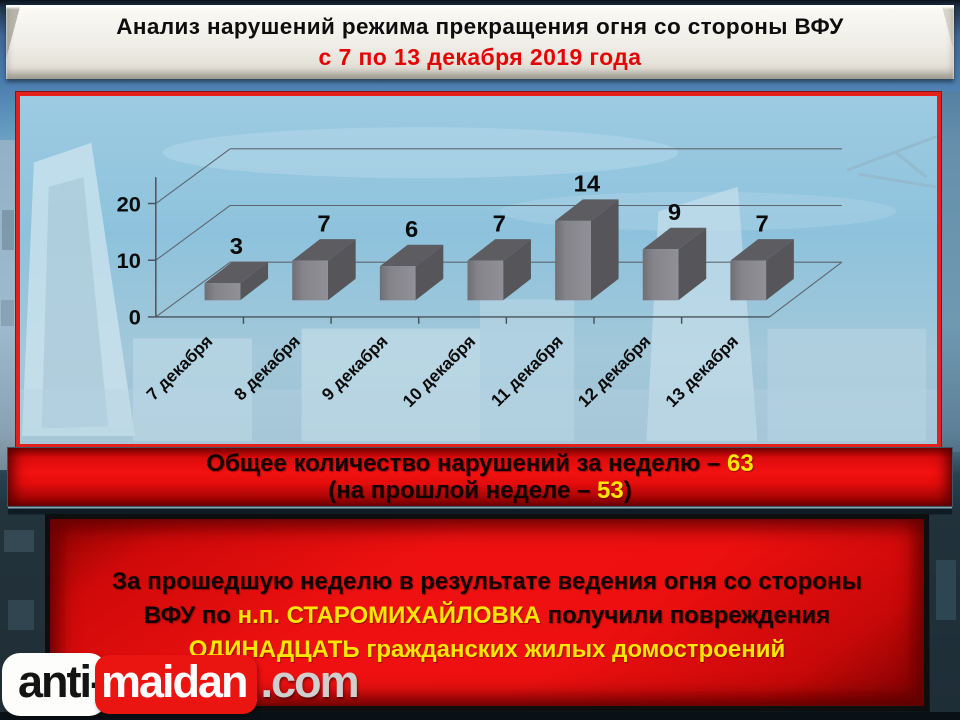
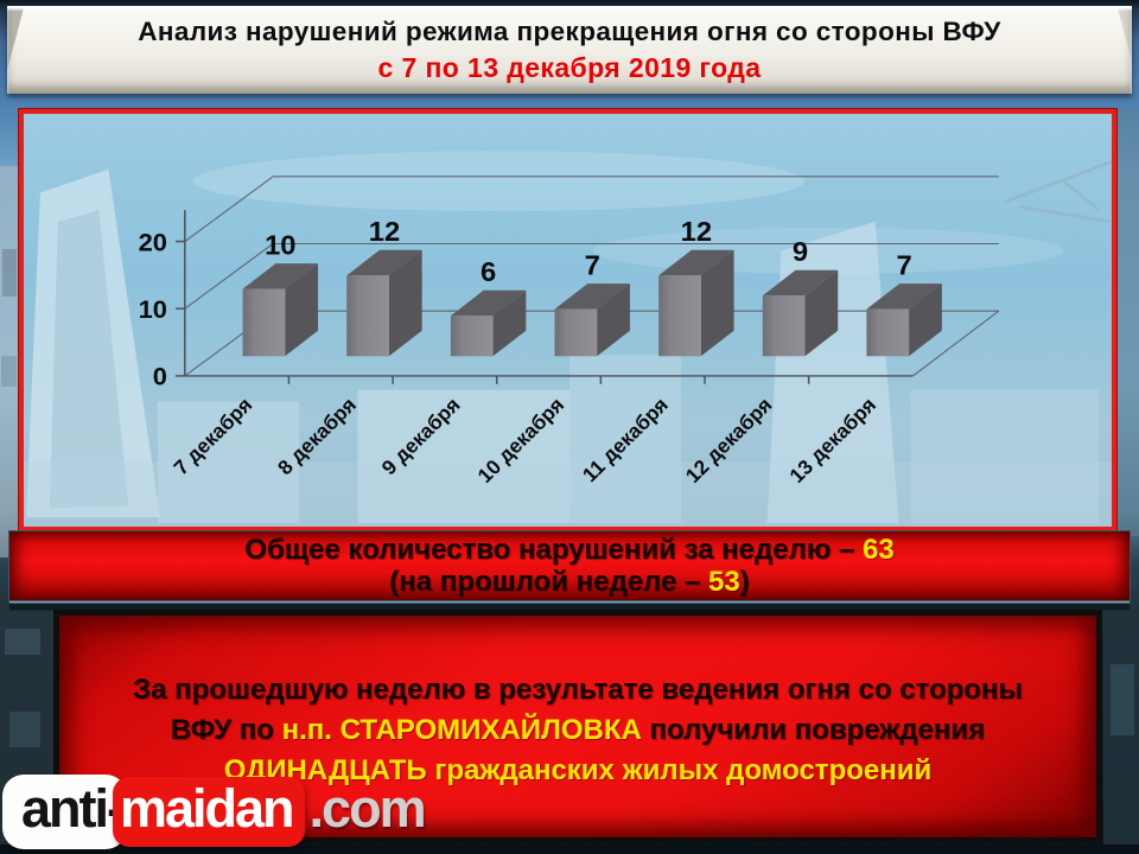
7 декабря: 3 -> 10
8 декабря: 7 -> 12
11 декабря: 14 -> 12
